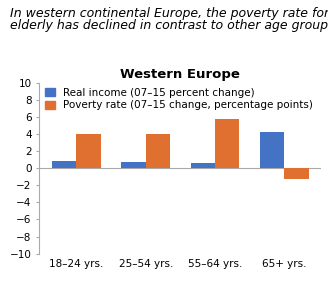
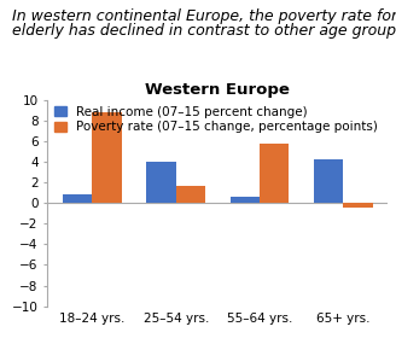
Poverty rate (07–15 change, percentage points)/18–24 yrs.: 4.0 -> 8.8
Real income (07–15 percent change)/25–54 yrs.: 0.8 -> 4.0
Poverty rate (07–15 change, percentage points)/25–54 yrs.: 4.0 -> 1.6
Poverty rate (07–15 change, percentage points)/65+ yrs.: -1.3 -> -0.4
